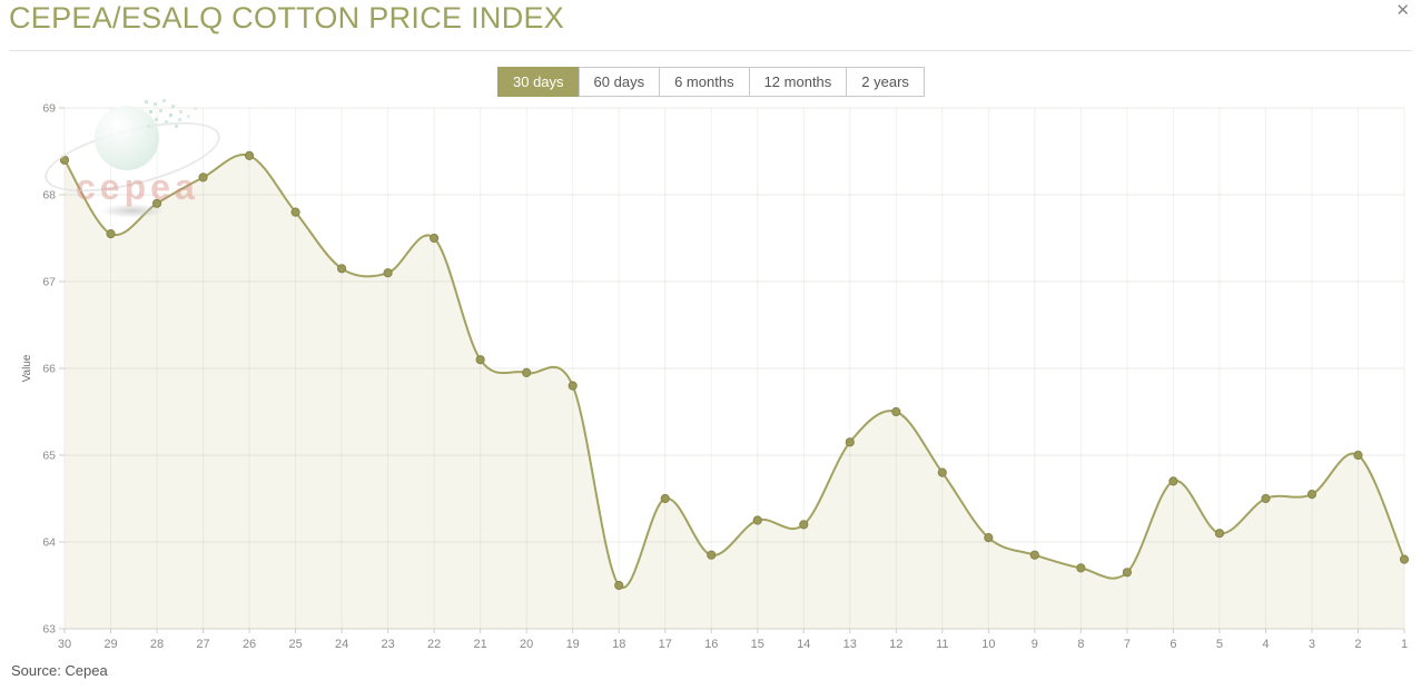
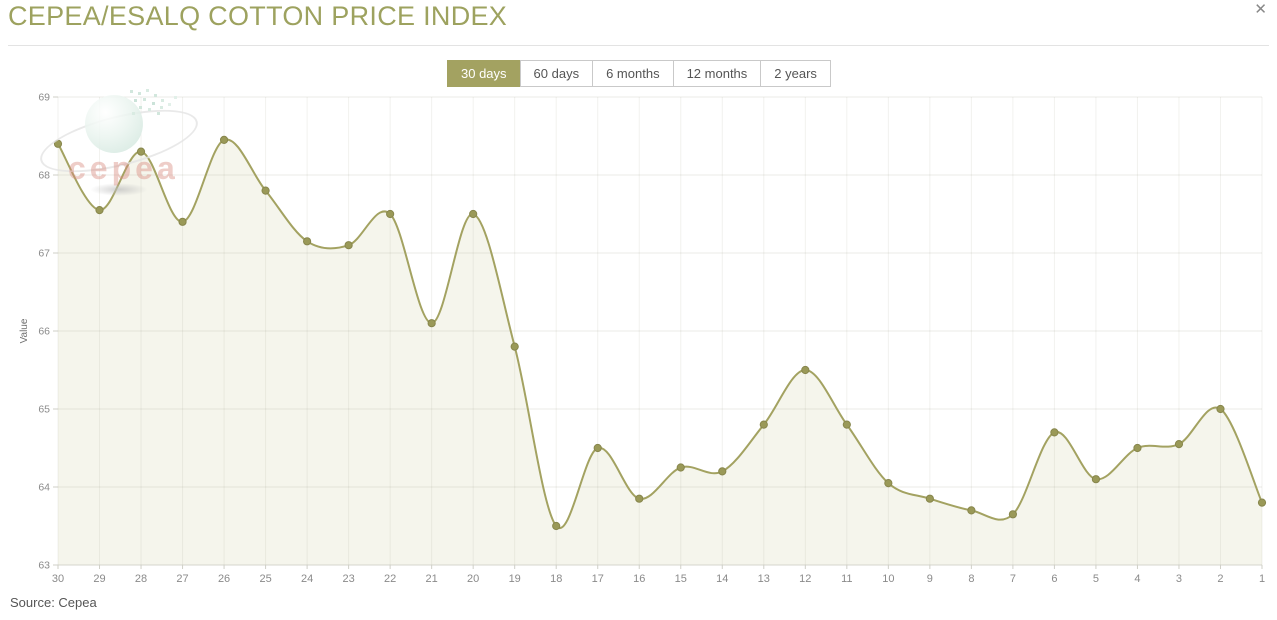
28: 67.9 -> 68.3
27: 68.2 -> 67.4
20: 66.0 -> 67.5
13: 65.2 -> 64.8
